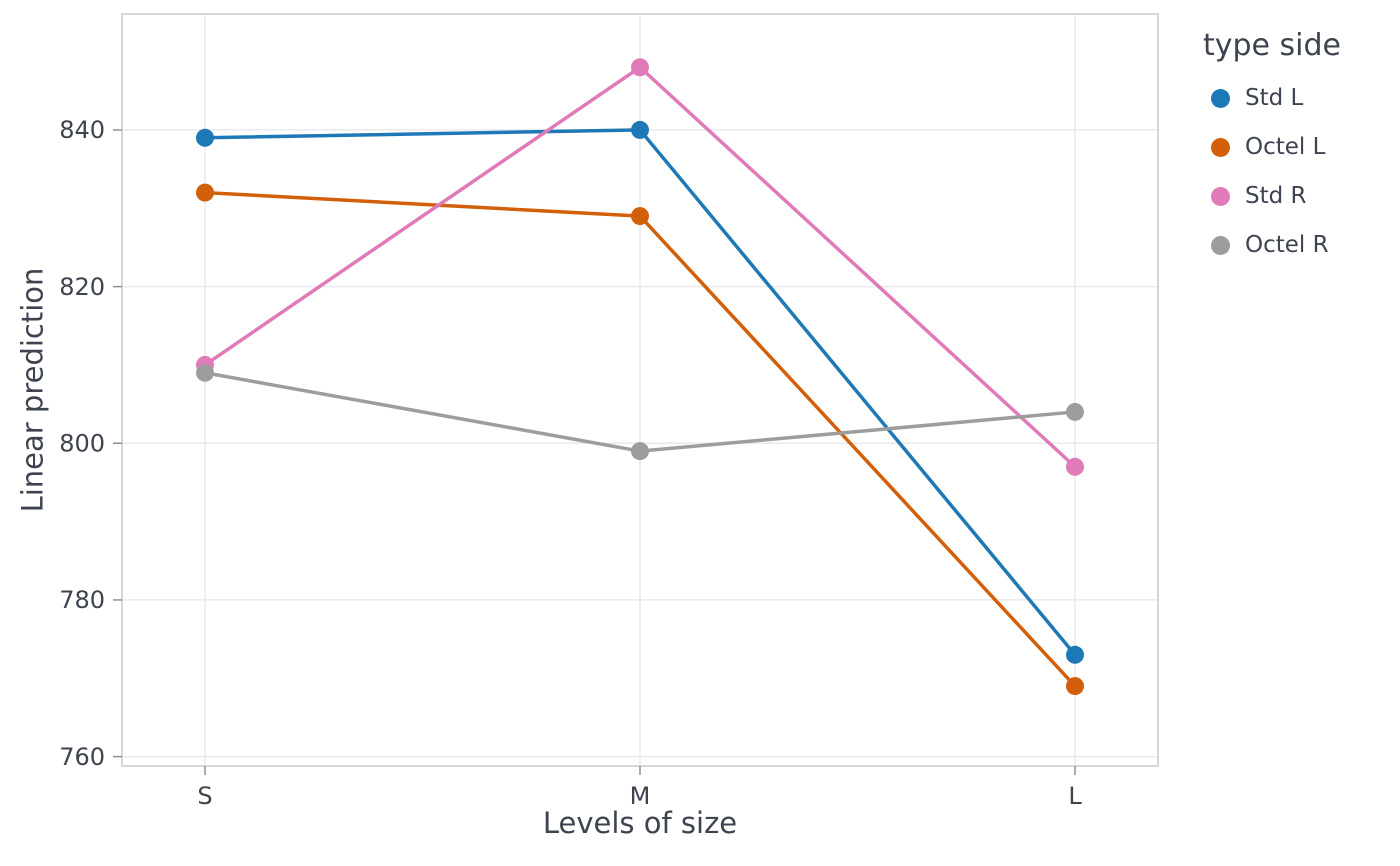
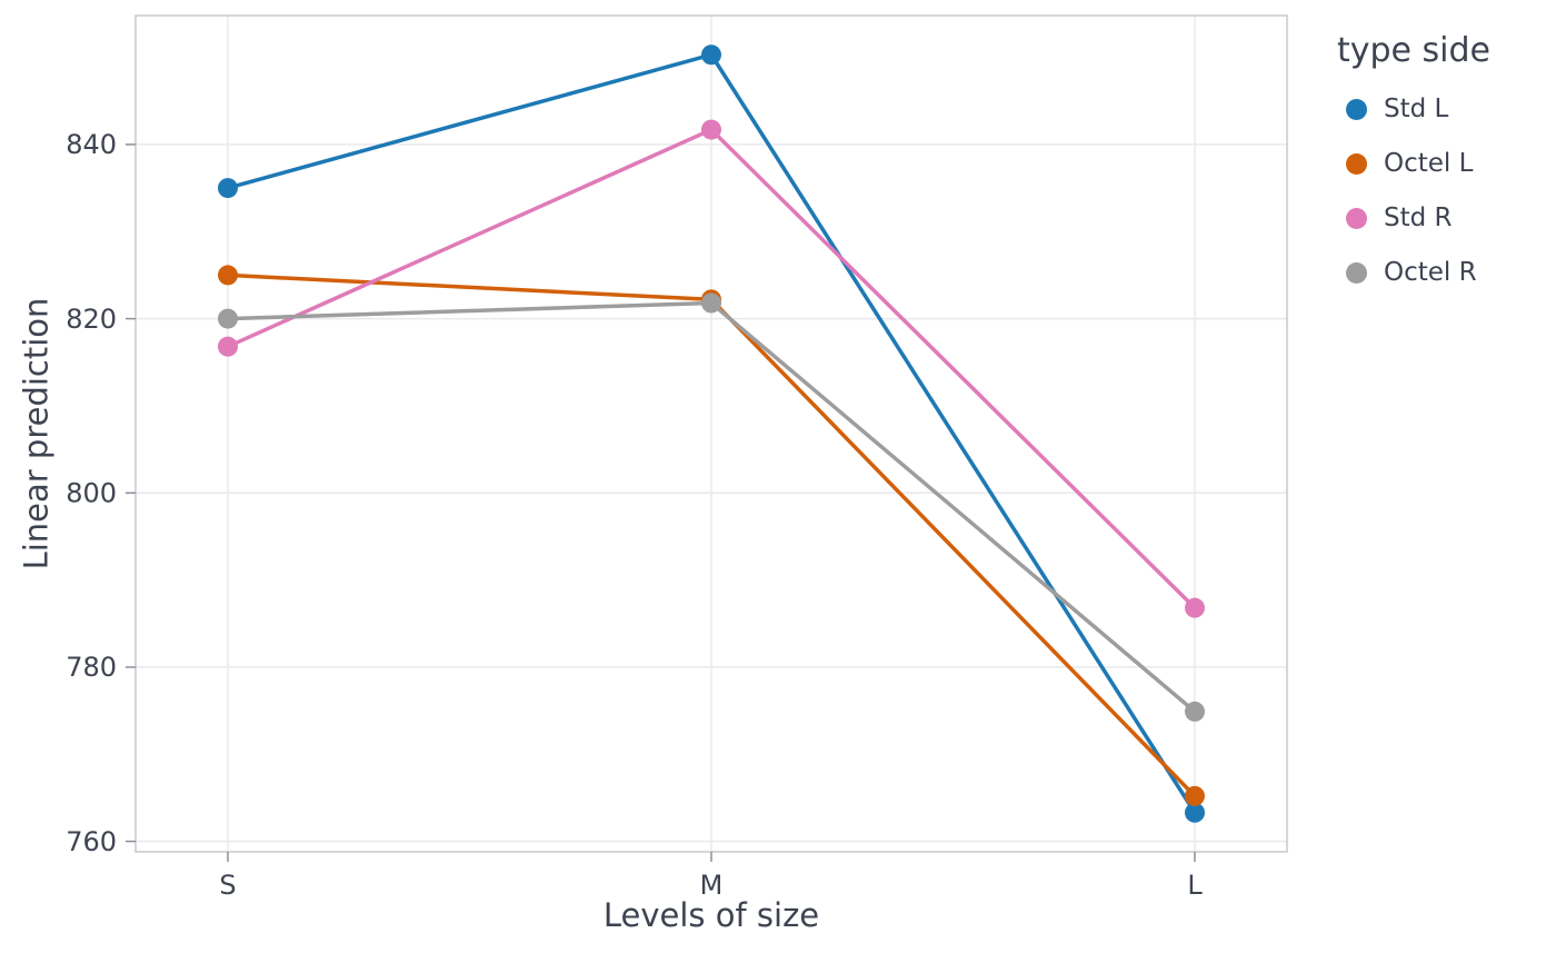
Std L/S: 839 -> 835
Octel L/S: 832 -> 825
Std R/S: 810 -> 817
Octel R/S: 809 -> 820
Std L/M: 840 -> 850
Octel L/M: 829 -> 822
Std R/M: 848 -> 842
Octel R/M: 799 -> 822
Std L/L: 773 -> 763
Octel L/L: 769 -> 765
Std R/L: 797 -> 787
Octel R/L: 804 -> 775
